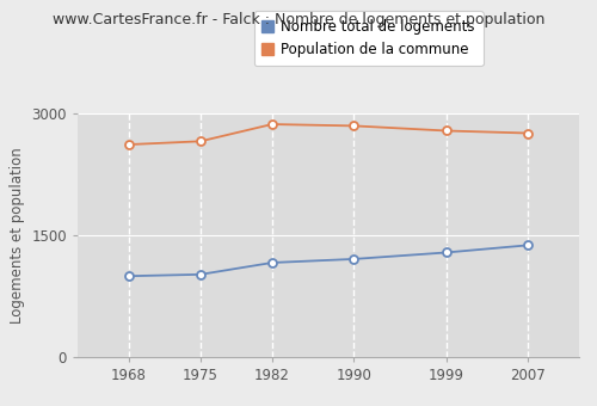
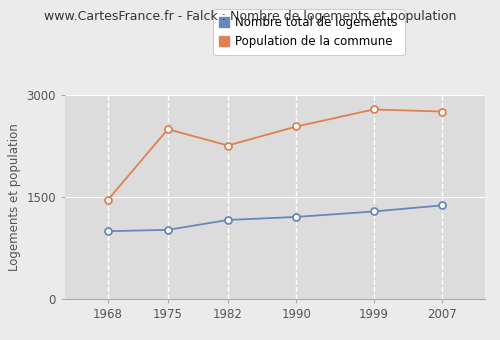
Population de la commune/1968: 2620 -> 1460
Population de la commune/1975: 2660 -> 2500
Population de la commune/1982: 2870 -> 2260
Population de la commune/1990: 2850 -> 2540
